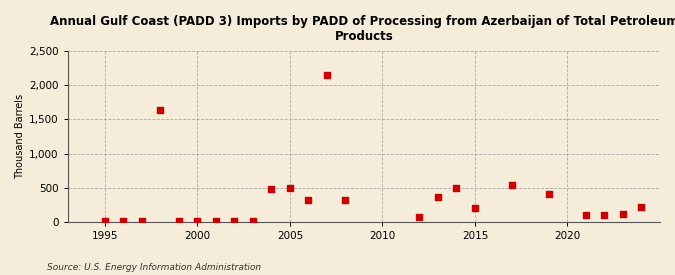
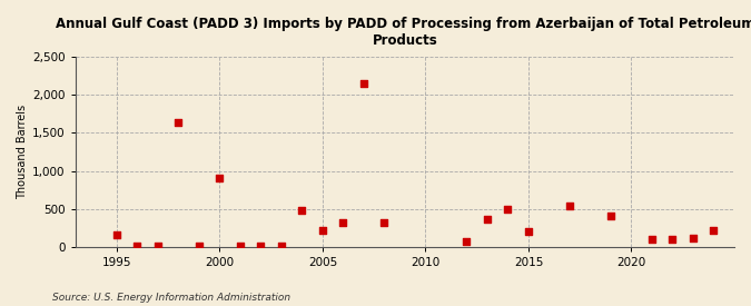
1995: 0 -> 160
2000: 20 -> 900
2005: 500 -> 220
